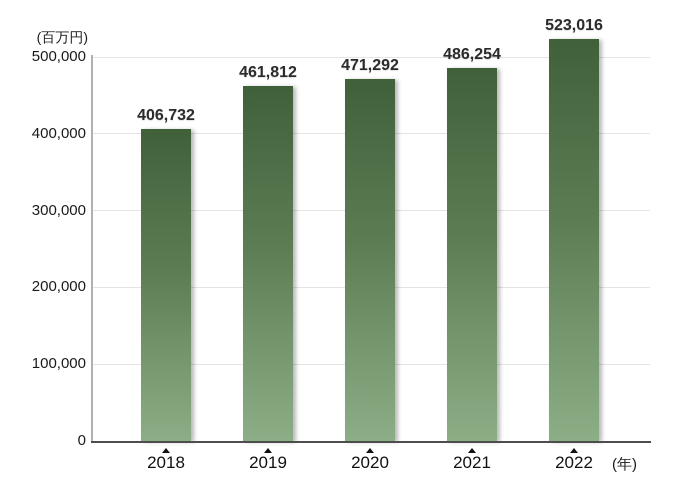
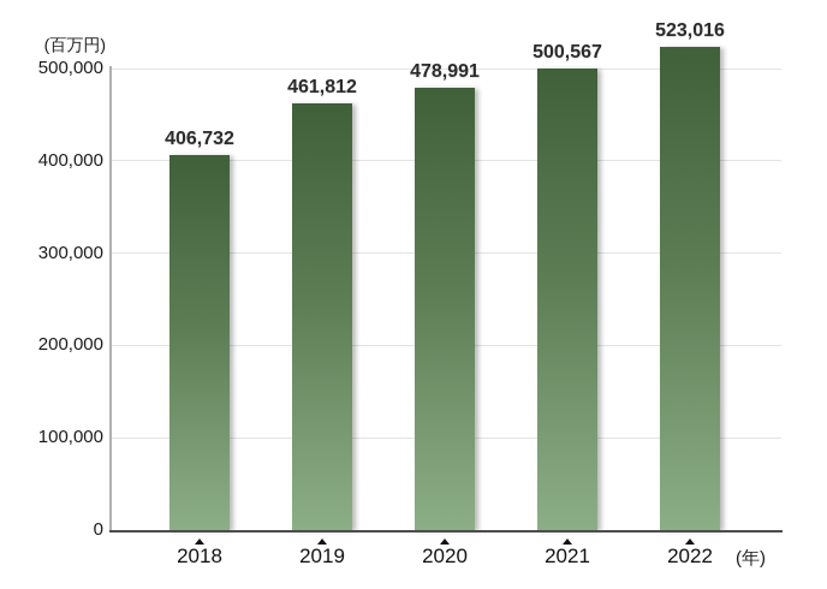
2020: 471,292 -> 478,991
2021: 486,254 -> 500,567
